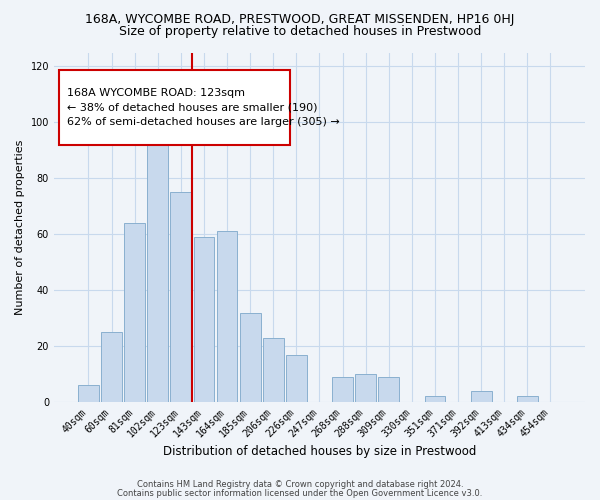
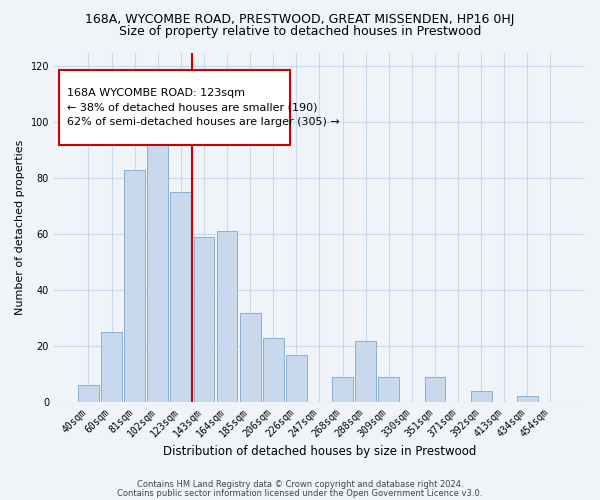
81sqm: 64 -> 83
288sqm: 10 -> 22
351sqm: 2 -> 9
